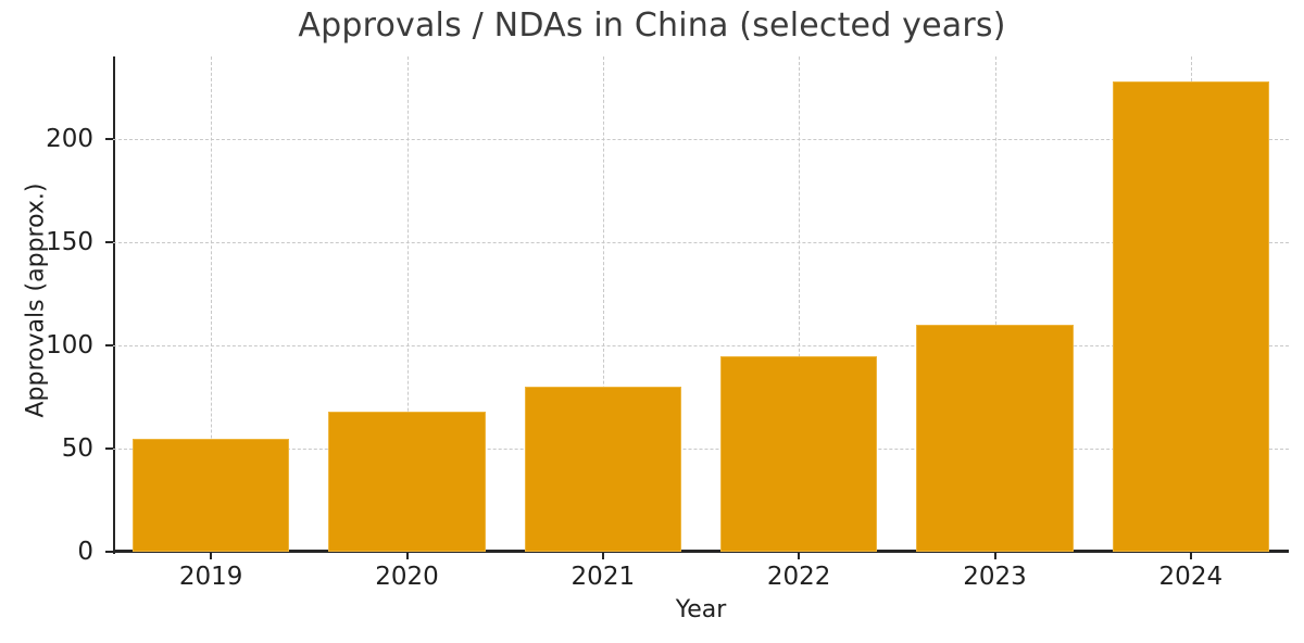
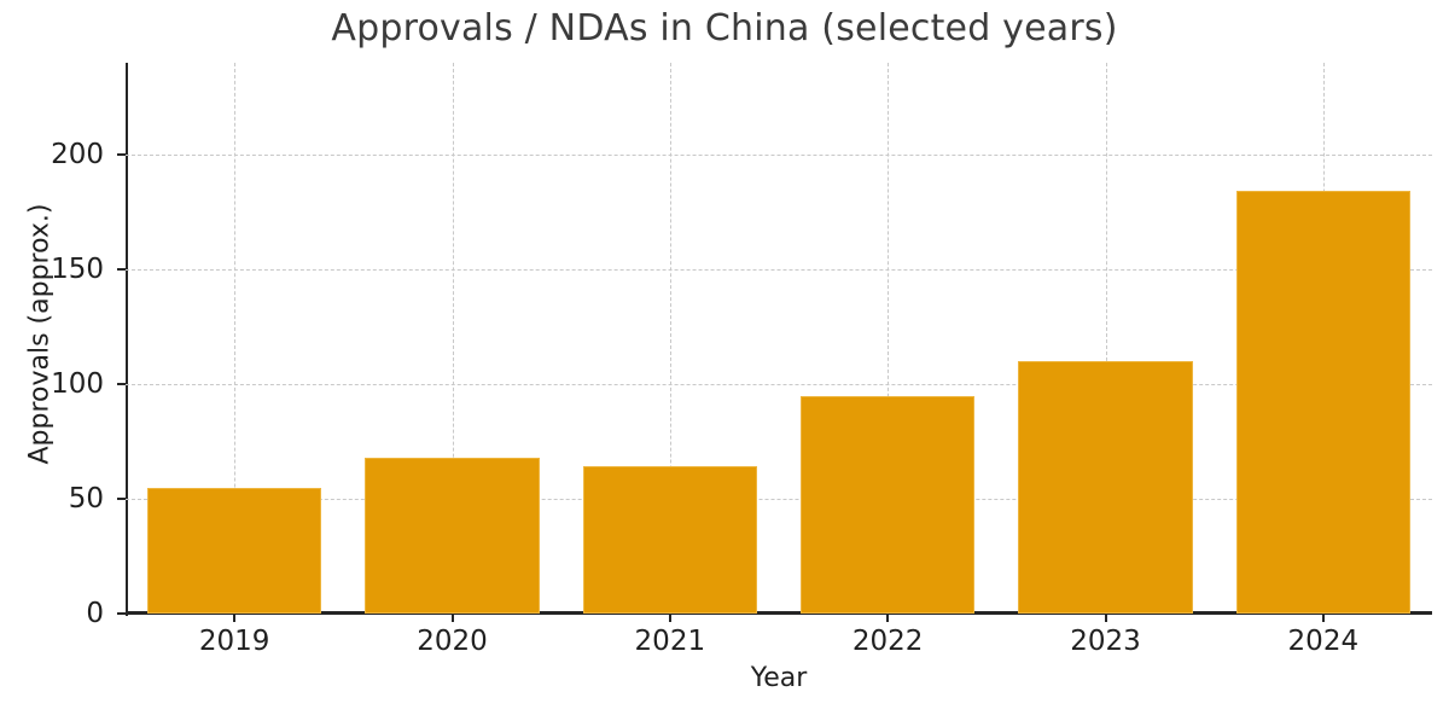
2021: 80 -> 64
2024: 228 -> 184
